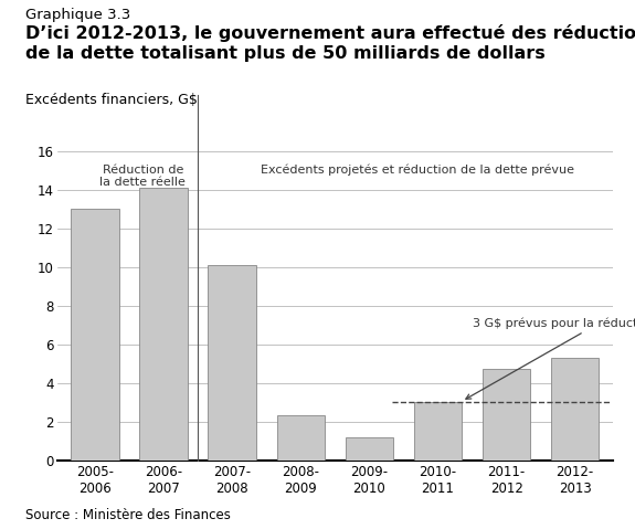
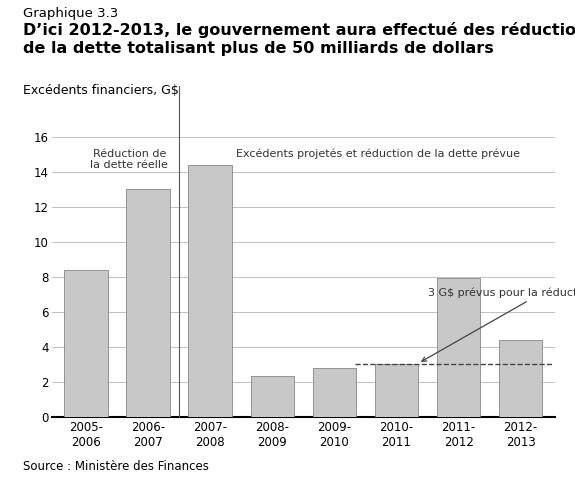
2005- 2006: 13.0 -> 8.4
2006- 2007: 14.1 -> 13.0
2007- 2008: 10.1 -> 14.4
2009- 2010: 1.2 -> 2.8
2011- 2012: 4.7 -> 7.9
2012- 2013: 5.3 -> 4.4
